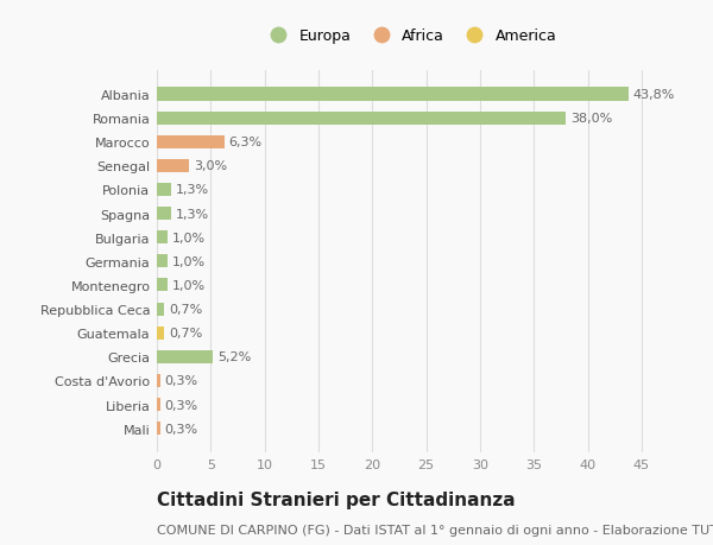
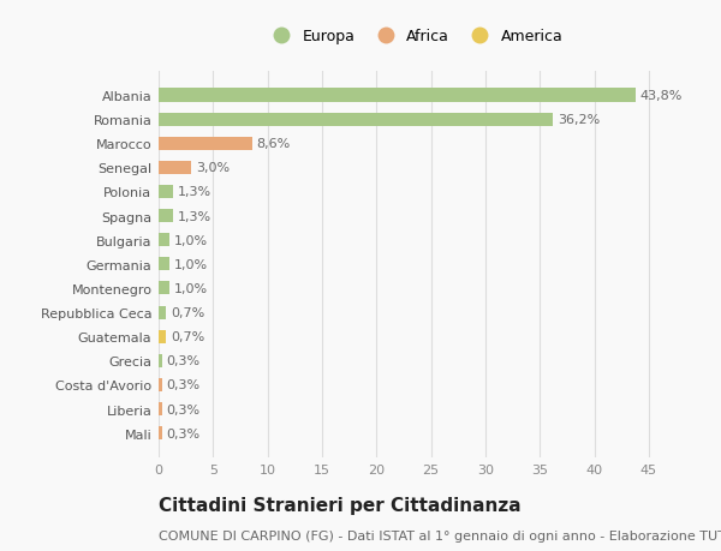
Romania: 38,0% -> 36,2%
Marocco: 6,3% -> 8,6%
Grecia: 5,2% -> 0,3%
